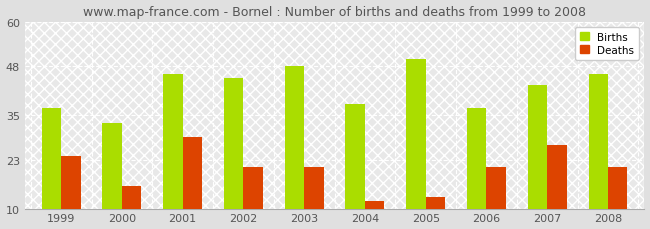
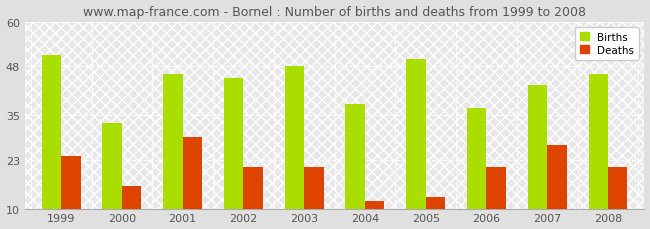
Births/1999: 37 -> 51
